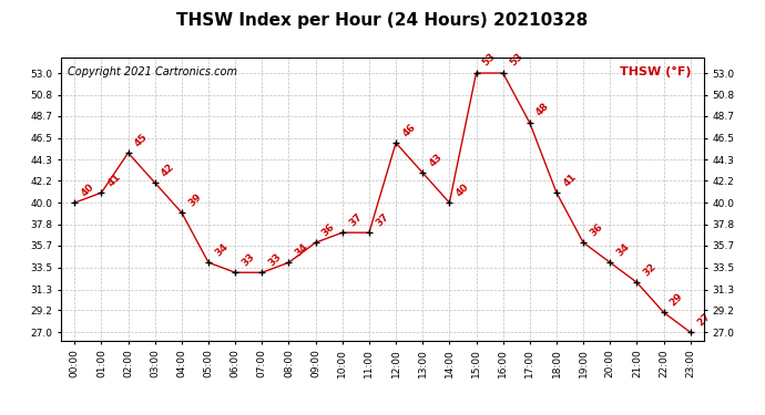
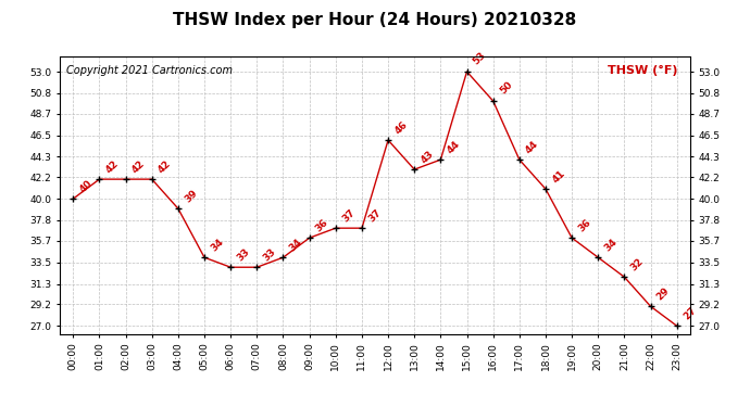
01:00: 41 -> 42
02:00: 45 -> 42
14:00: 40 -> 44
16:00: 53 -> 50
17:00: 48 -> 44
